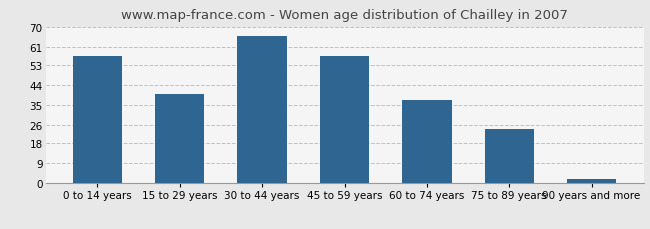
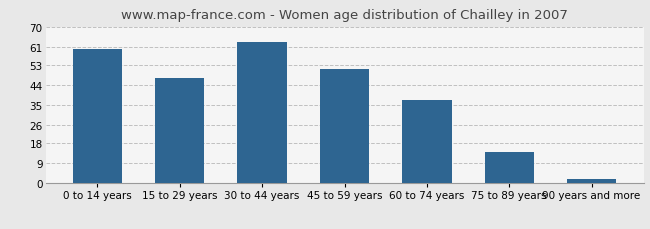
0 to 14 years: 57 -> 60
15 to 29 years: 40 -> 47
30 to 44 years: 66 -> 63
45 to 59 years: 57 -> 51
75 to 89 years: 24 -> 14
